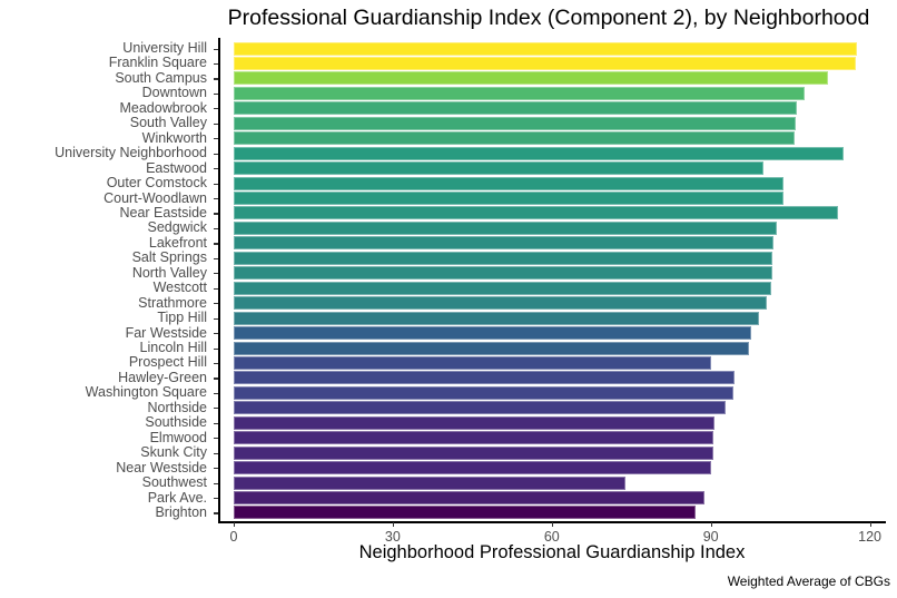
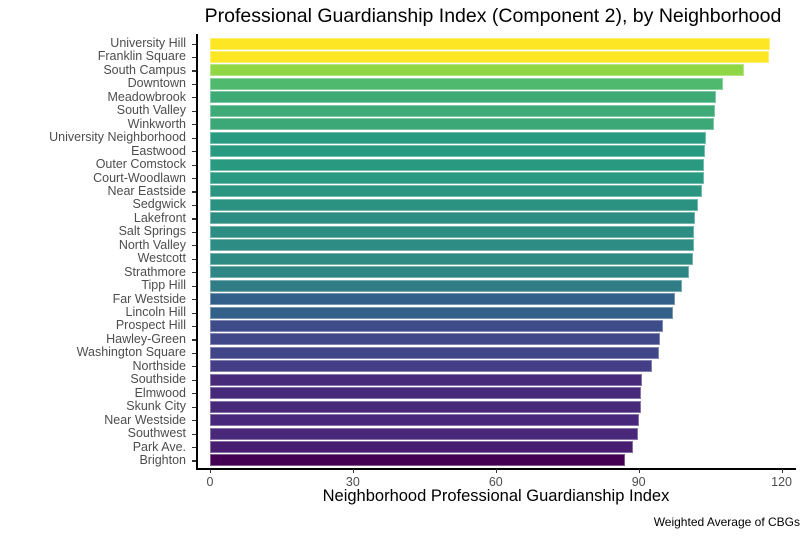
University Neighborhood: 115 -> 104
Eastwood: 100 -> 104
Near Eastside: 114 -> 103
Prospect Hill: 90 -> 95
Southwest: 74 -> 90
